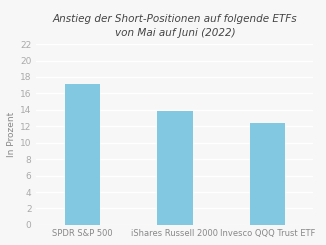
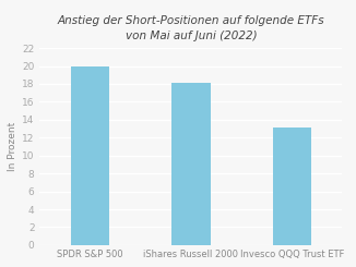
SPDR S&P 500: 17.2 -> 19.9
iShares Russell 2000: 13.8 -> 18.1
Invesco QQQ Trust ETF: 12.4 -> 13.1
